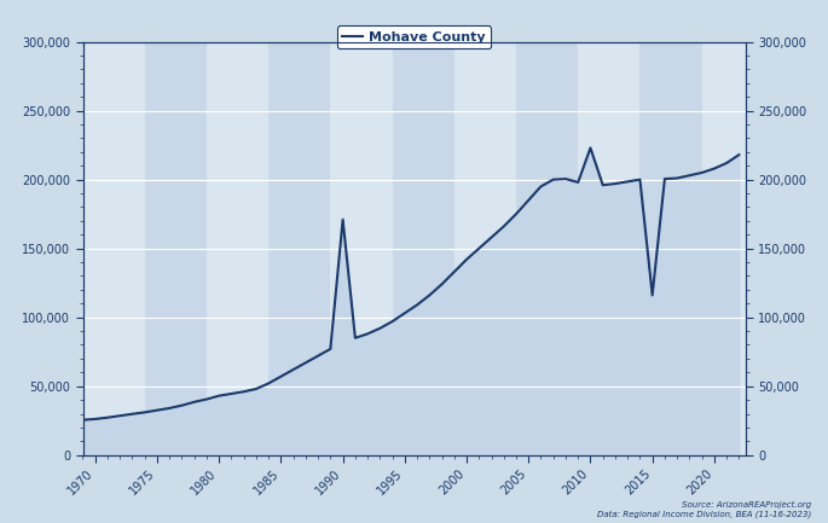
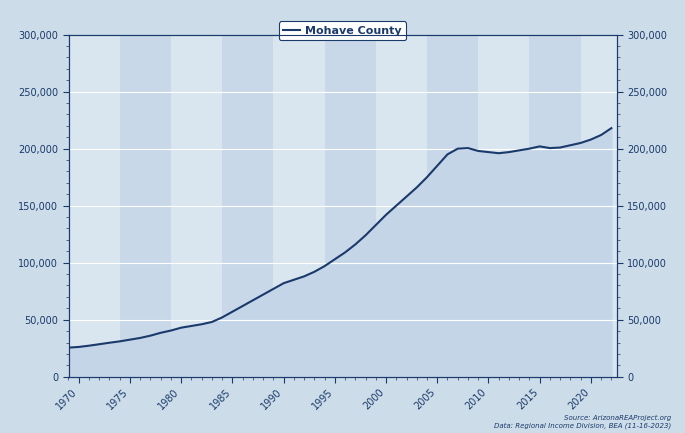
1990: 171,000 -> 82,000
2010: 223,000 -> 197,000
2015: 116,000 -> 202,000
